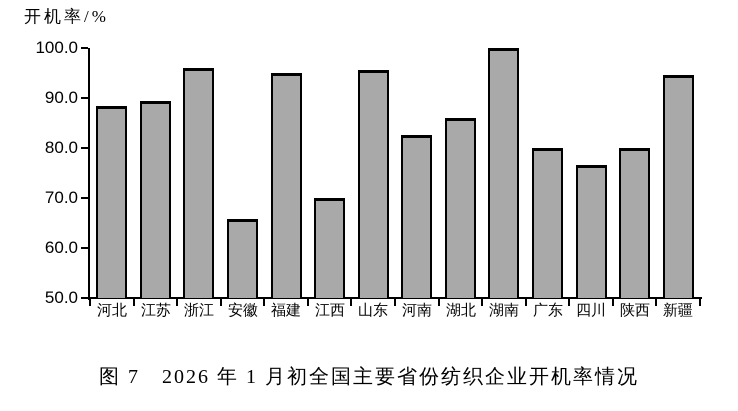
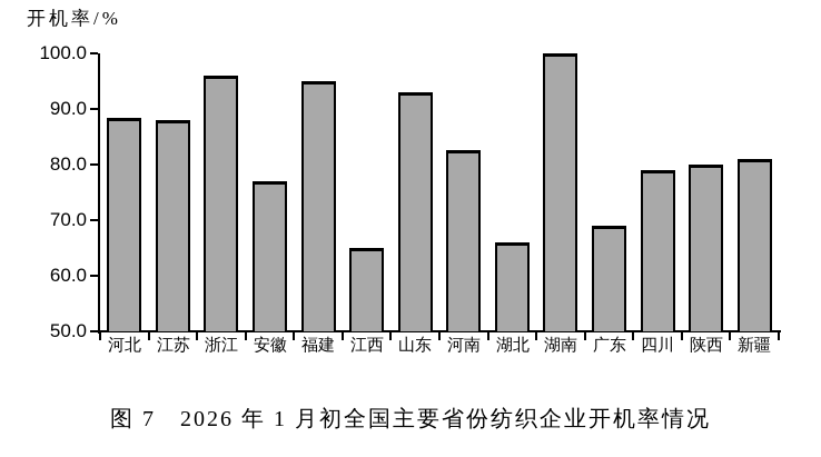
江苏: 90 -> 88
安徽: 66 -> 77
江西: 70 -> 65
山东: 96 -> 93
湖北: 86 -> 66
广东: 80 -> 69
四川: 77 -> 79
新疆: 95 -> 81
